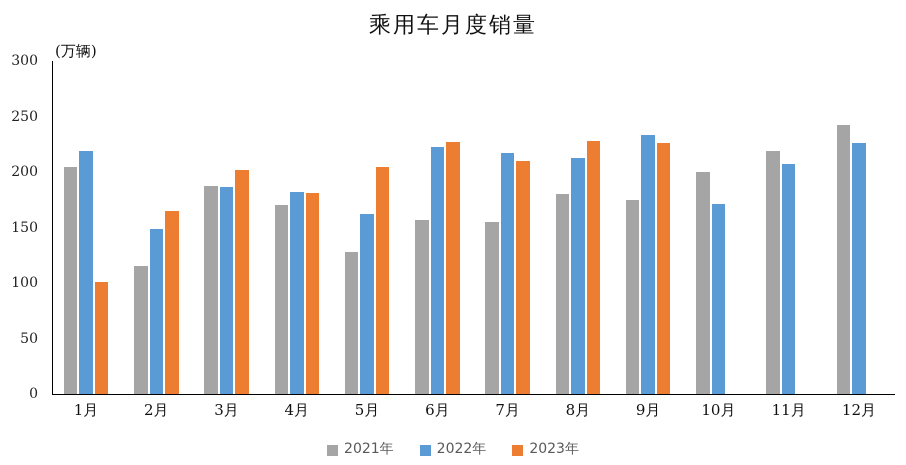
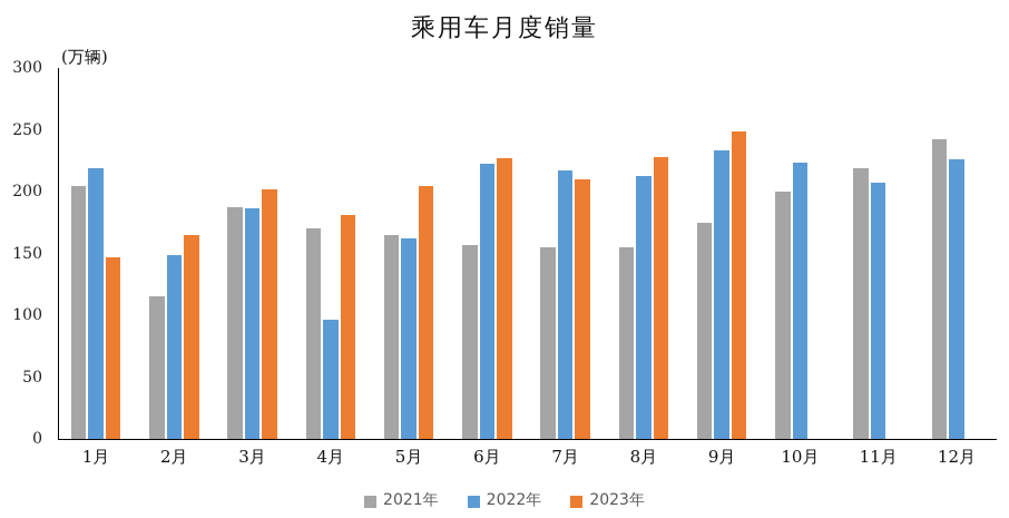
2023年/1月: 101 -> 147
2022年/4月: 182 -> 96
2021年/5月: 128 -> 165
2021年/8月: 180 -> 155
2023年/9月: 226 -> 249
2022年/10月: 171 -> 223
